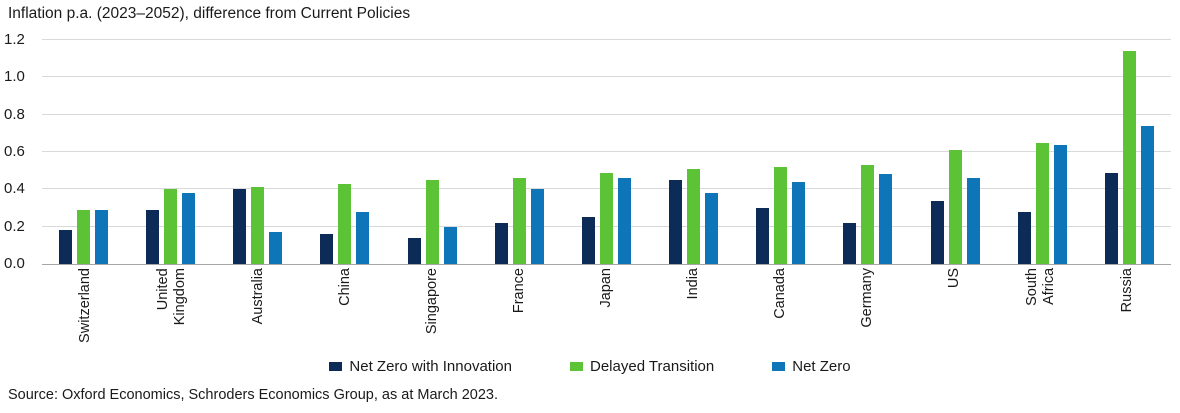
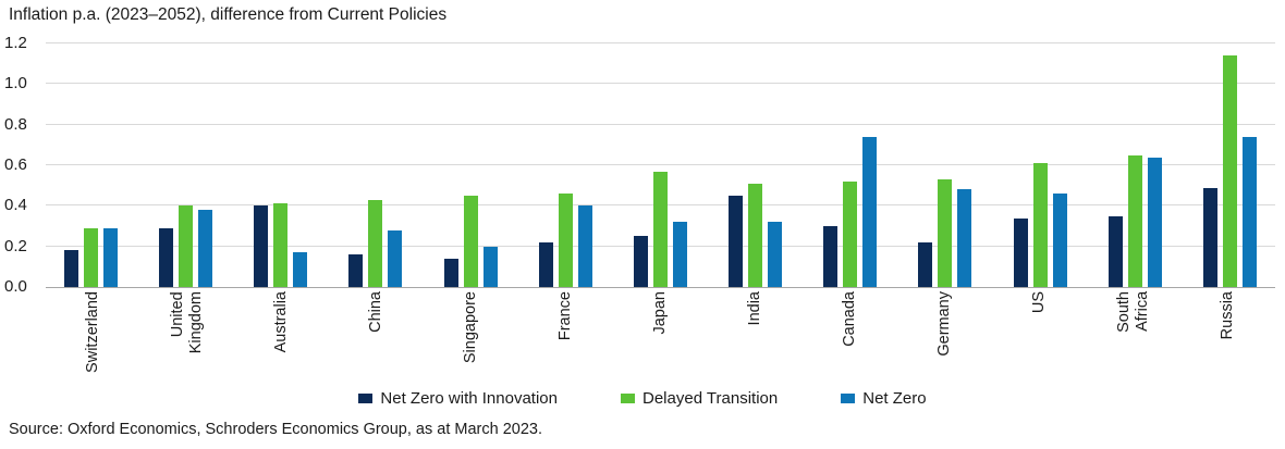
Delayed Transition/Japan: 0.49 -> 0.57
Net Zero/Japan: 0.46 -> 0.32
Net Zero/India: 0.38 -> 0.32
Net Zero/Canada: 0.44 -> 0.74
Net Zero with Innovation/South Africa: 0.28 -> 0.35
